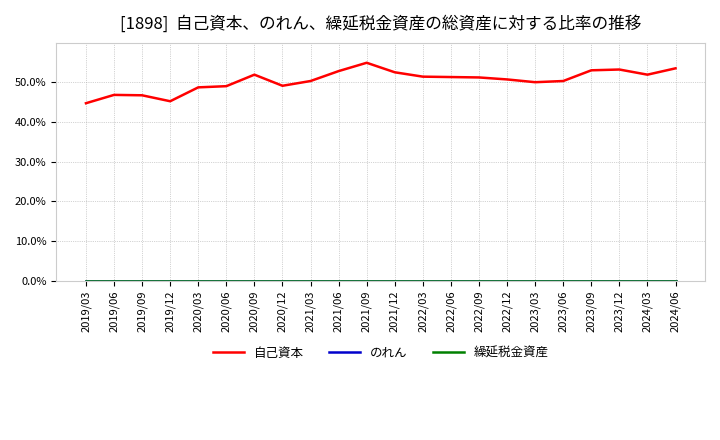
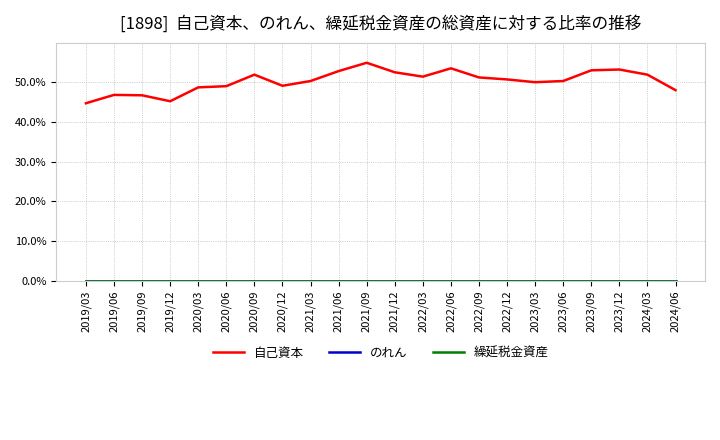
自己資本/2022/06: 51.3% -> 53.5%
自己資本/2024/06: 53.5% -> 48.0%
